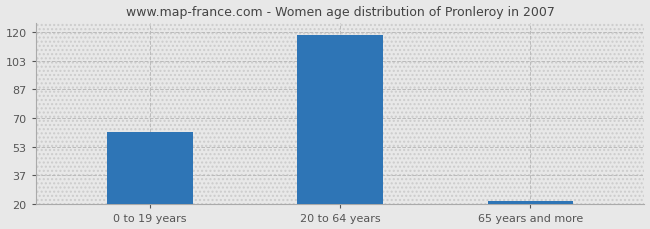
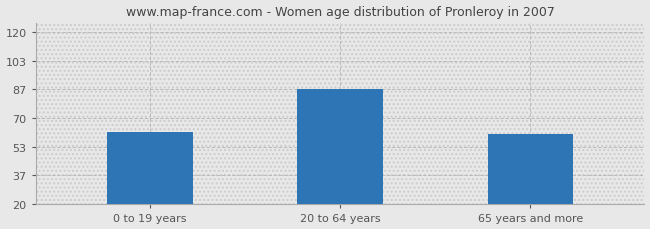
20 to 64 years: 118 -> 87
65 years and more: 22 -> 61
